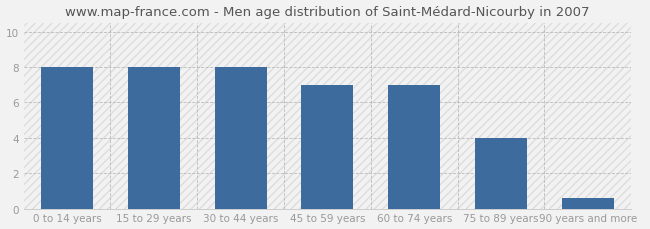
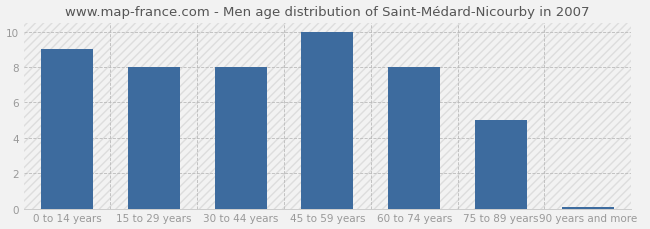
0 to 14 years: 8.0 -> 9.0
45 to 59 years: 7.0 -> 10.0
60 to 74 years: 7.0 -> 8.0
75 to 89 years: 4.0 -> 5.0
90 years and more: 0.6 -> 0.1
